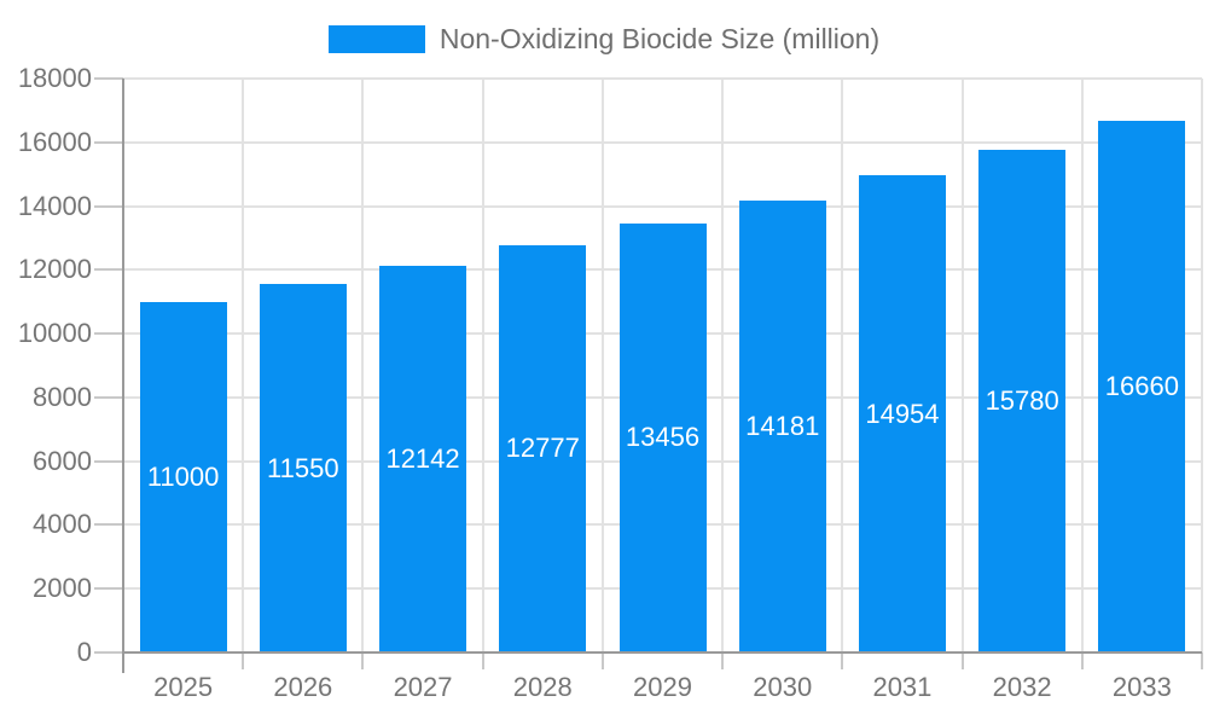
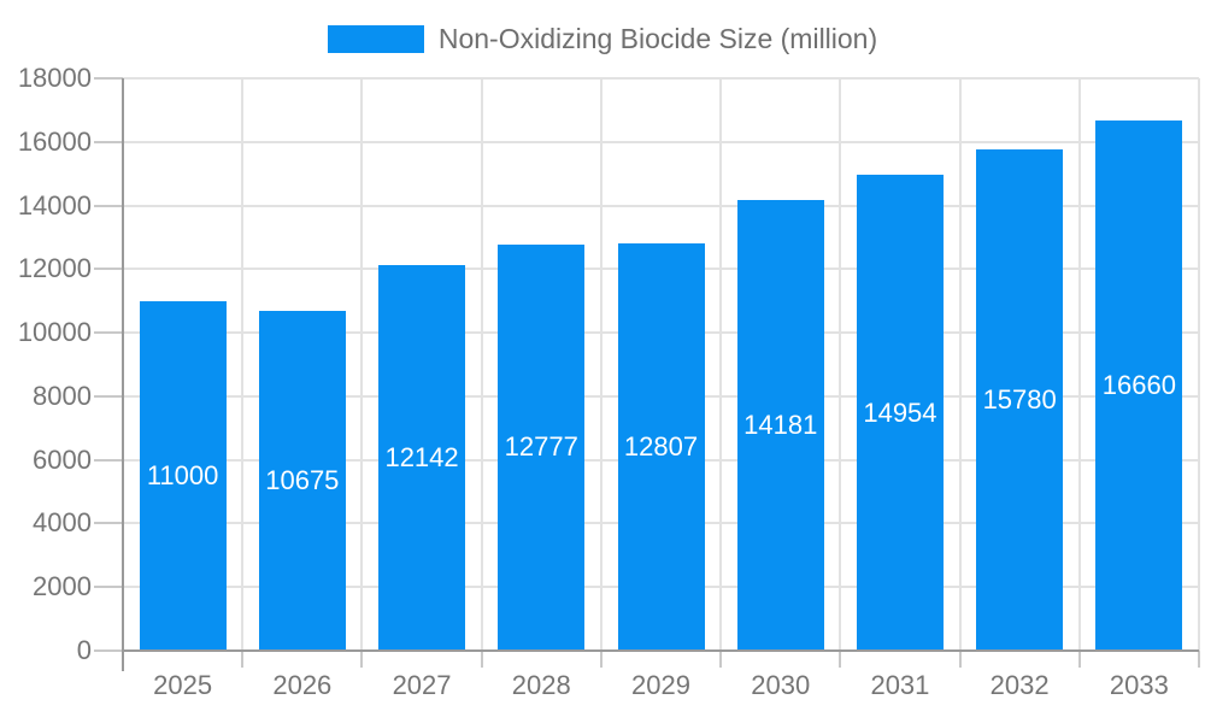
2026: 11550 -> 10675
2029: 13456 -> 12807
